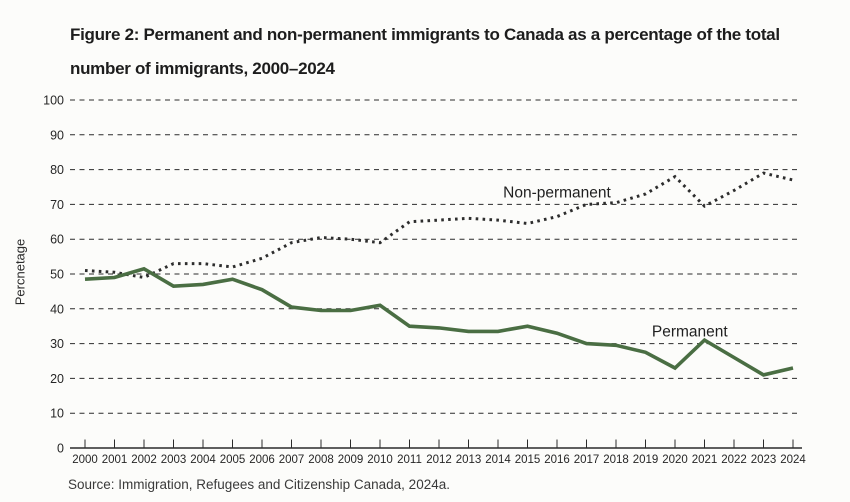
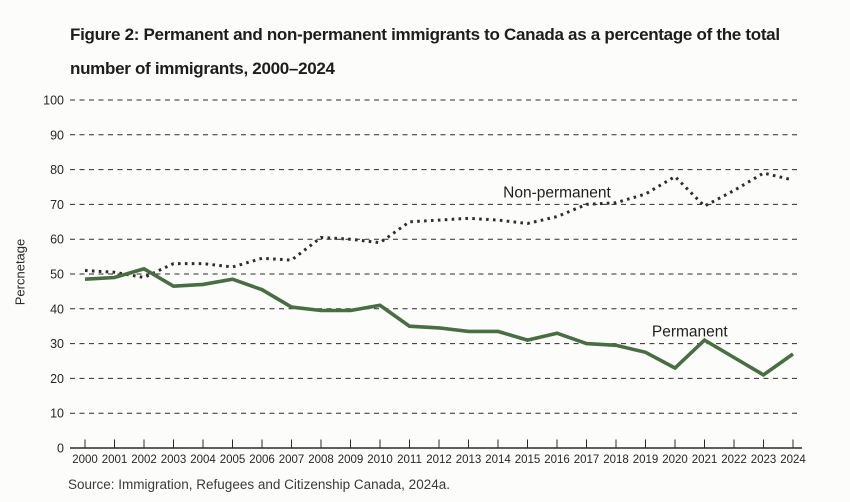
Non-permanent/2007: 59 -> 54
Permanent/2015: 35 -> 31
Permanent/2024: 23 -> 27
